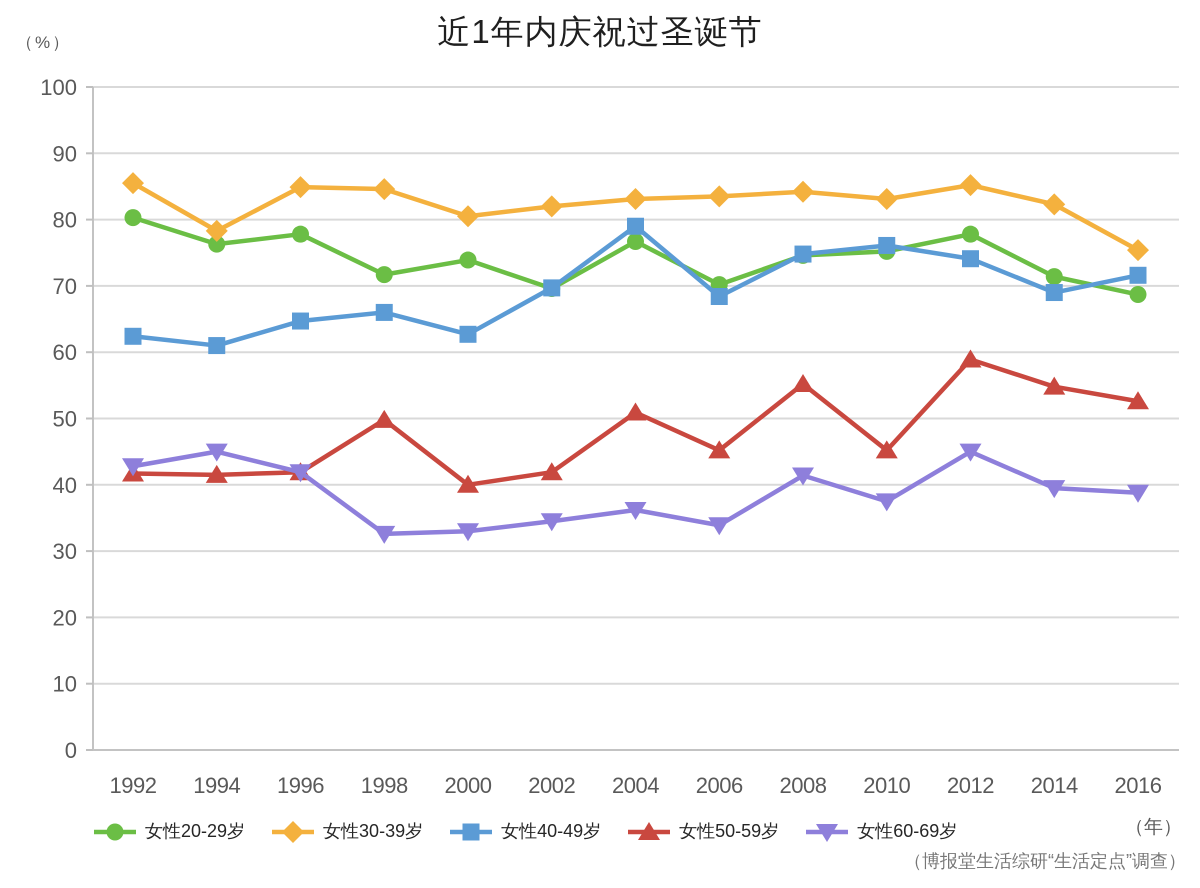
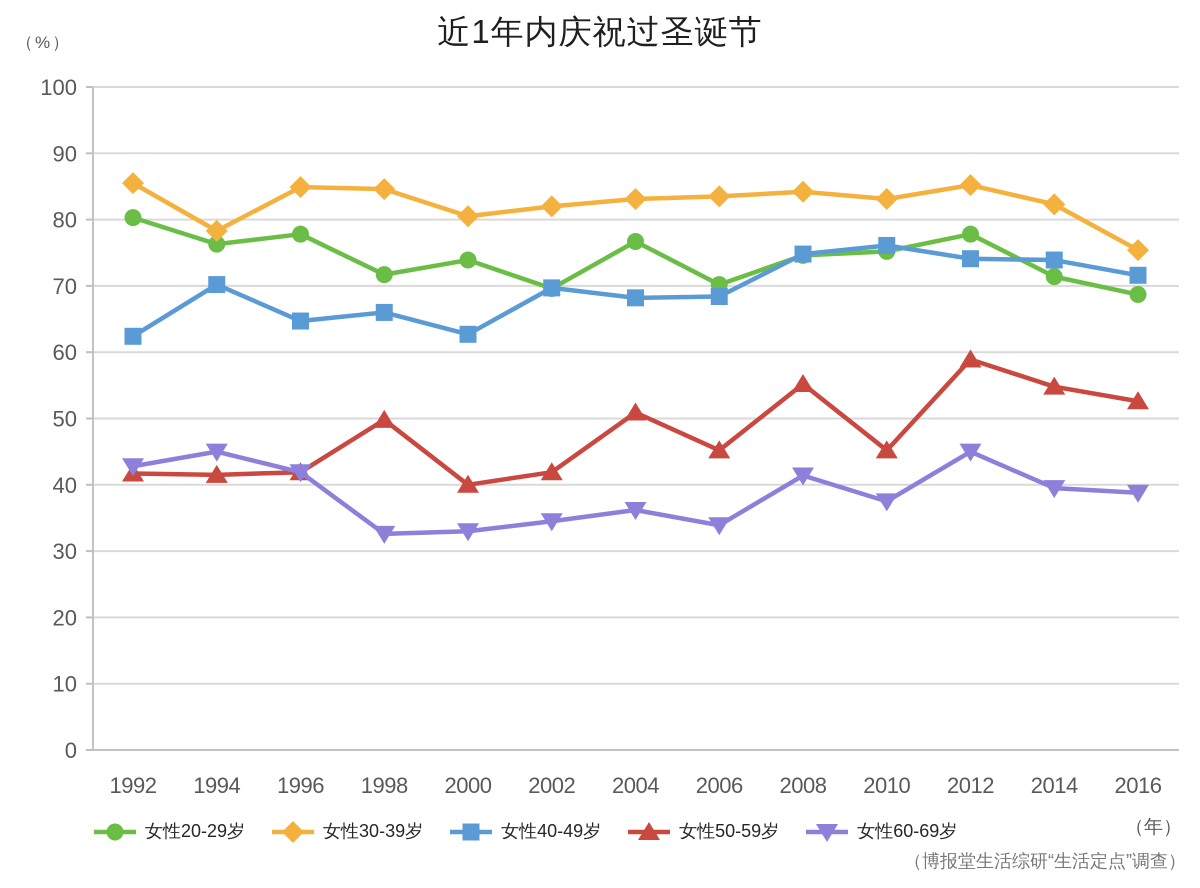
女性40-49岁/1994: 61 -> 70
女性40-49岁/2004: 79 -> 68
女性40-49岁/2014: 69 -> 74
